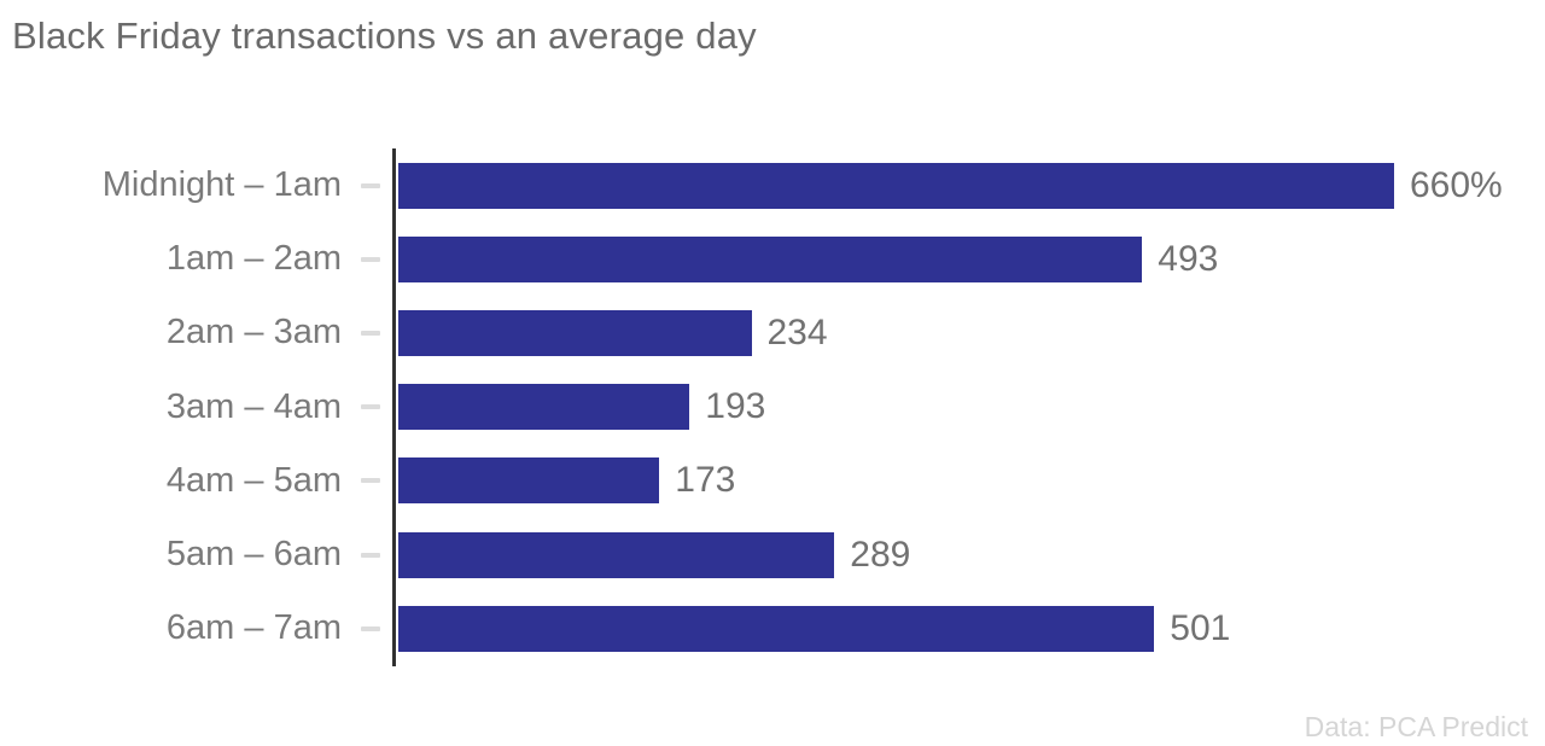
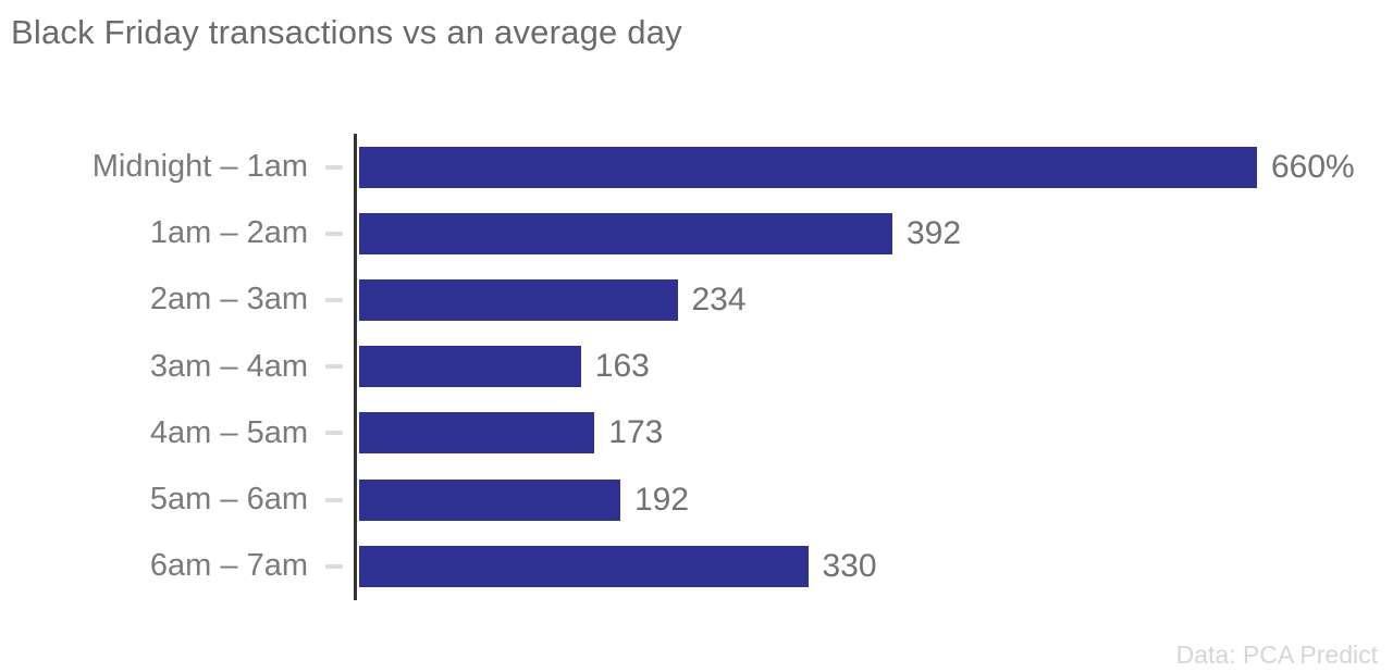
1am – 2am: 493 -> 392
3am – 4am: 193 -> 163
5am – 6am: 289 -> 192
6am – 7am: 501 -> 330
